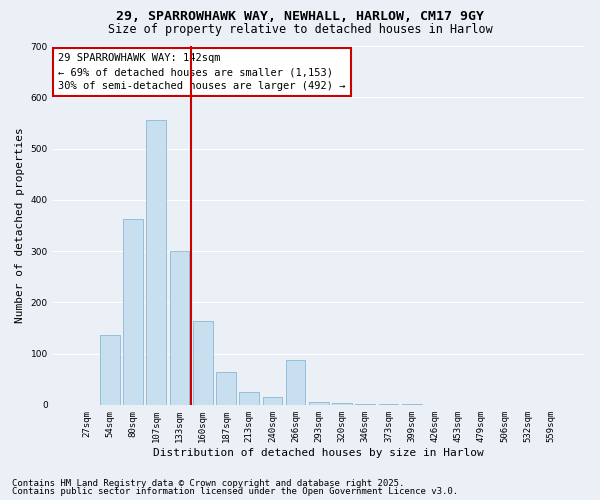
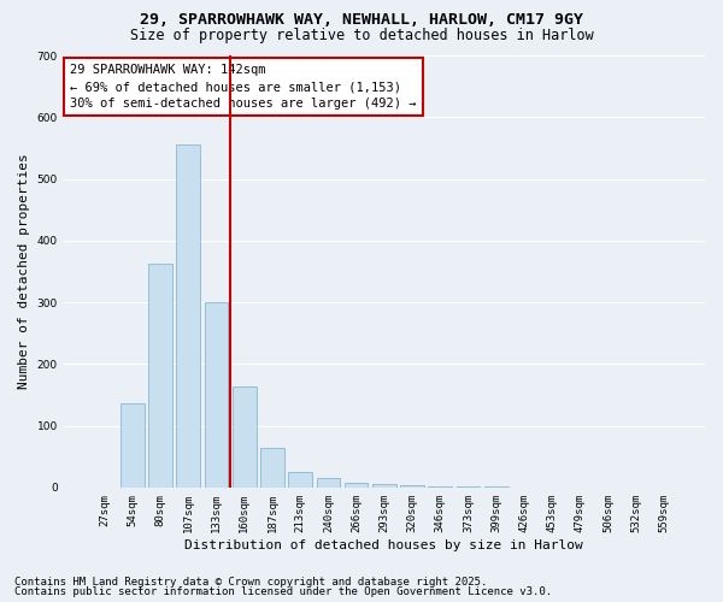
266sqm: 88 -> 8
